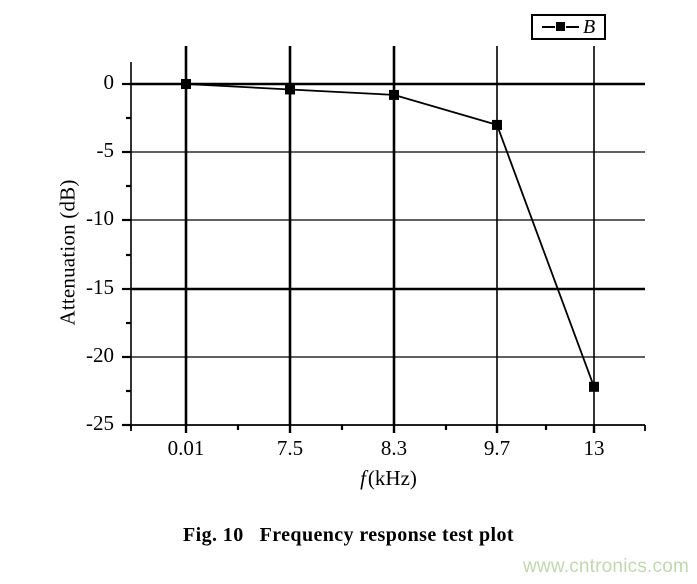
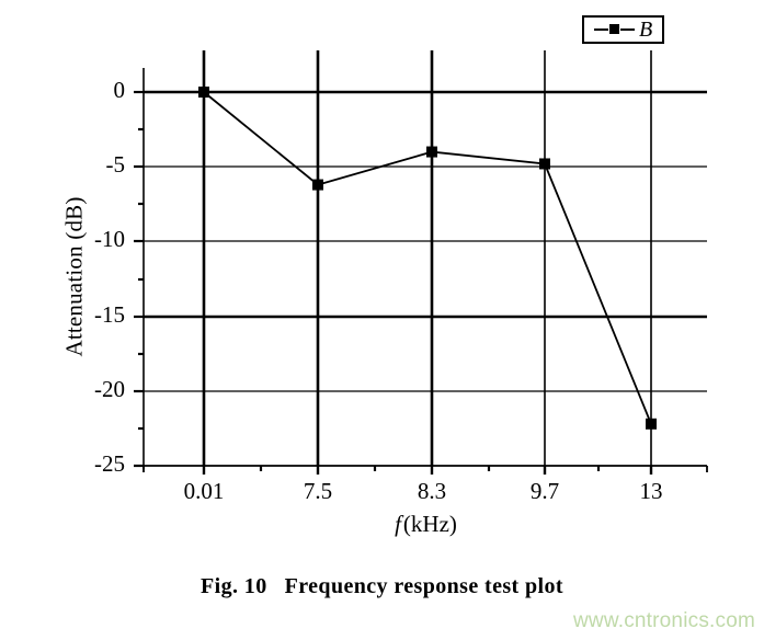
7.5: -0.4 -> -6.2
8.3: -0.8 -> -4.0
9.7: -3.0 -> -4.8
